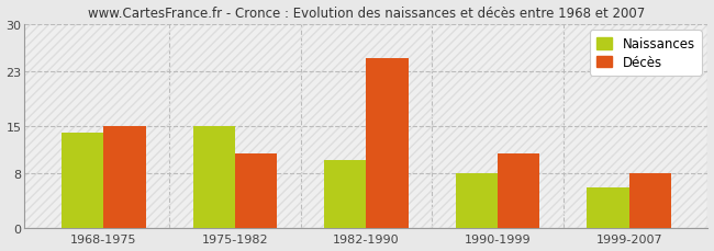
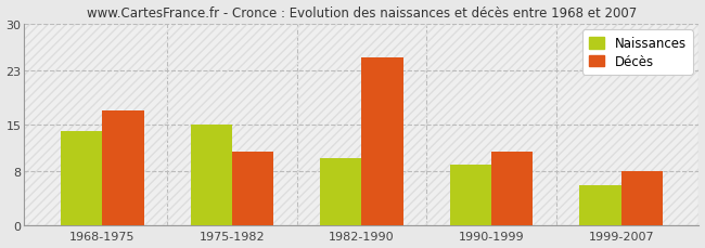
Décès/1968-1975: 15 -> 17
Naissances/1990-1999: 8 -> 9
